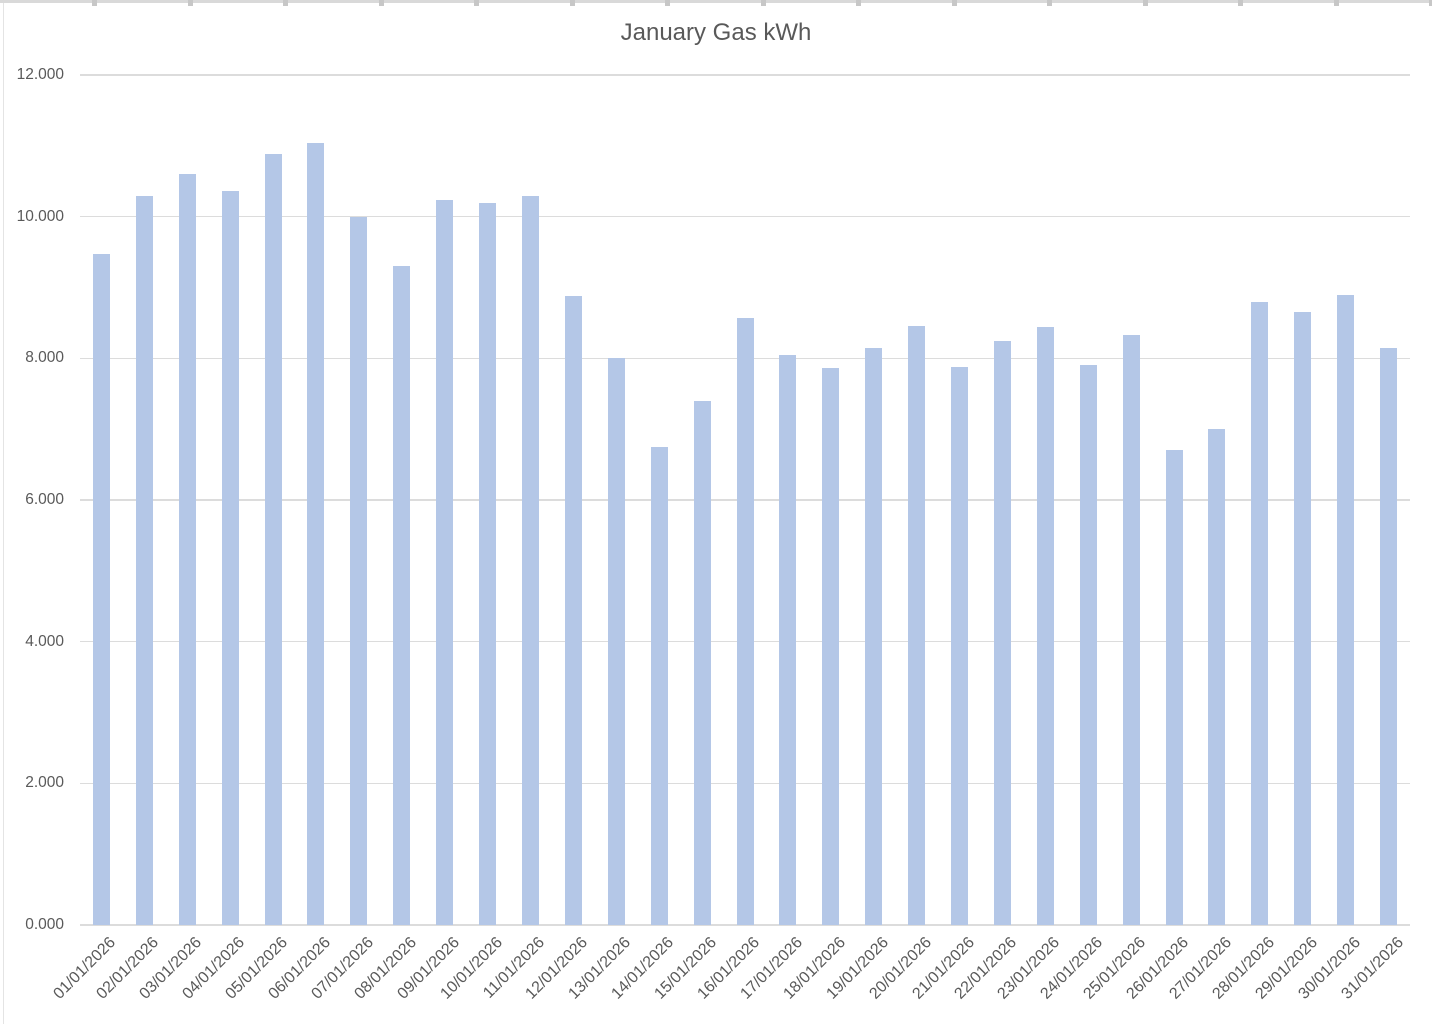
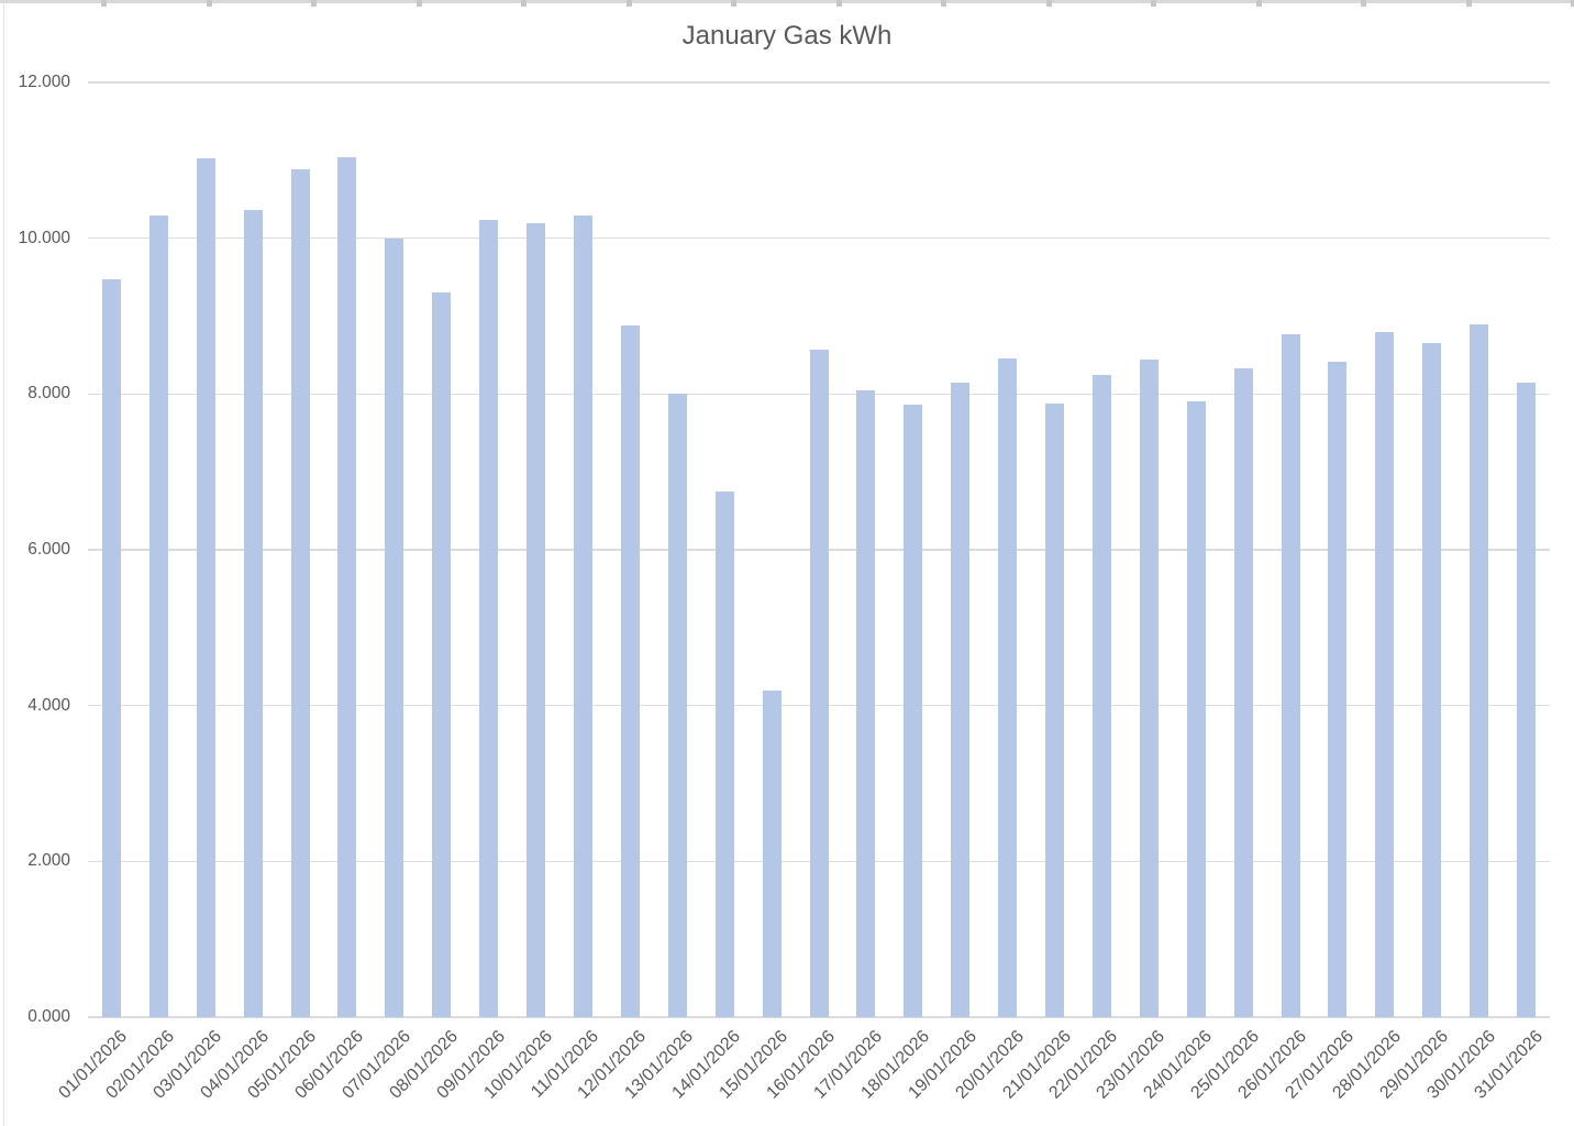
03/01/2026: 10600 -> 11000
15/01/2026: 7400 -> 4200
26/01/2026: 6700 -> 8800
27/01/2026: 7000 -> 8400
